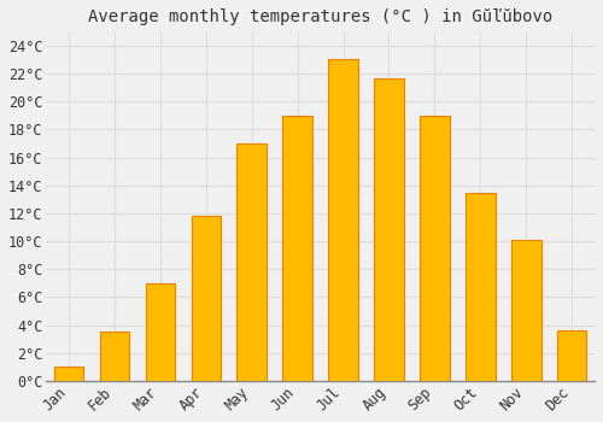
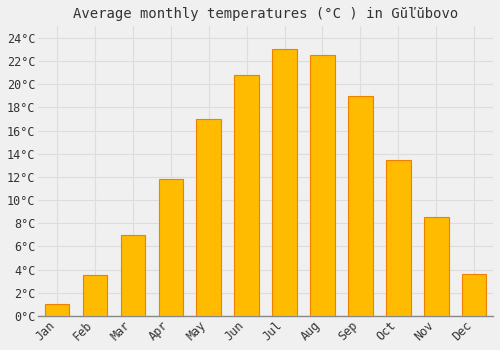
Jun: 19.0°C -> 20.8°C
Aug: 21.7°C -> 22.5°C
Nov: 10.1°C -> 8.5°C
